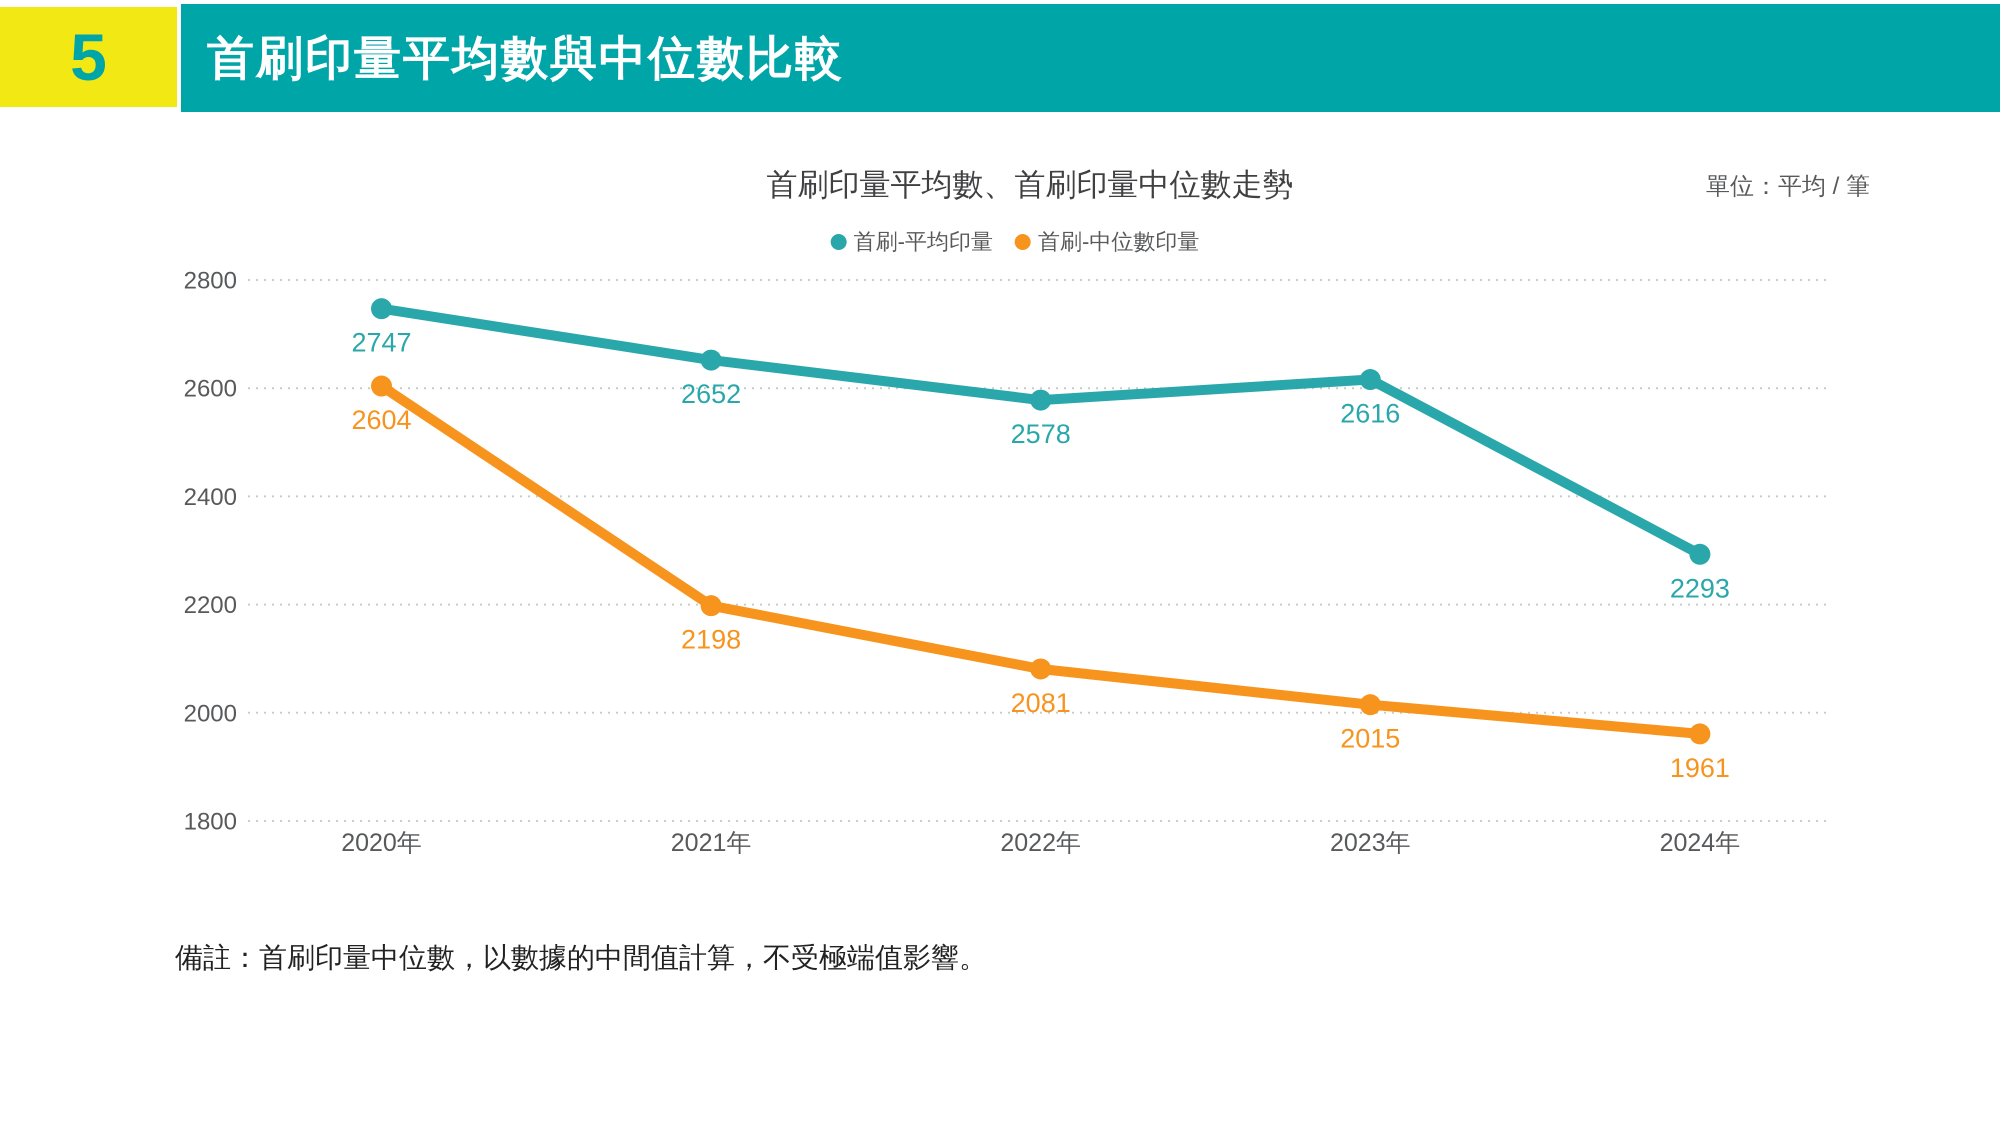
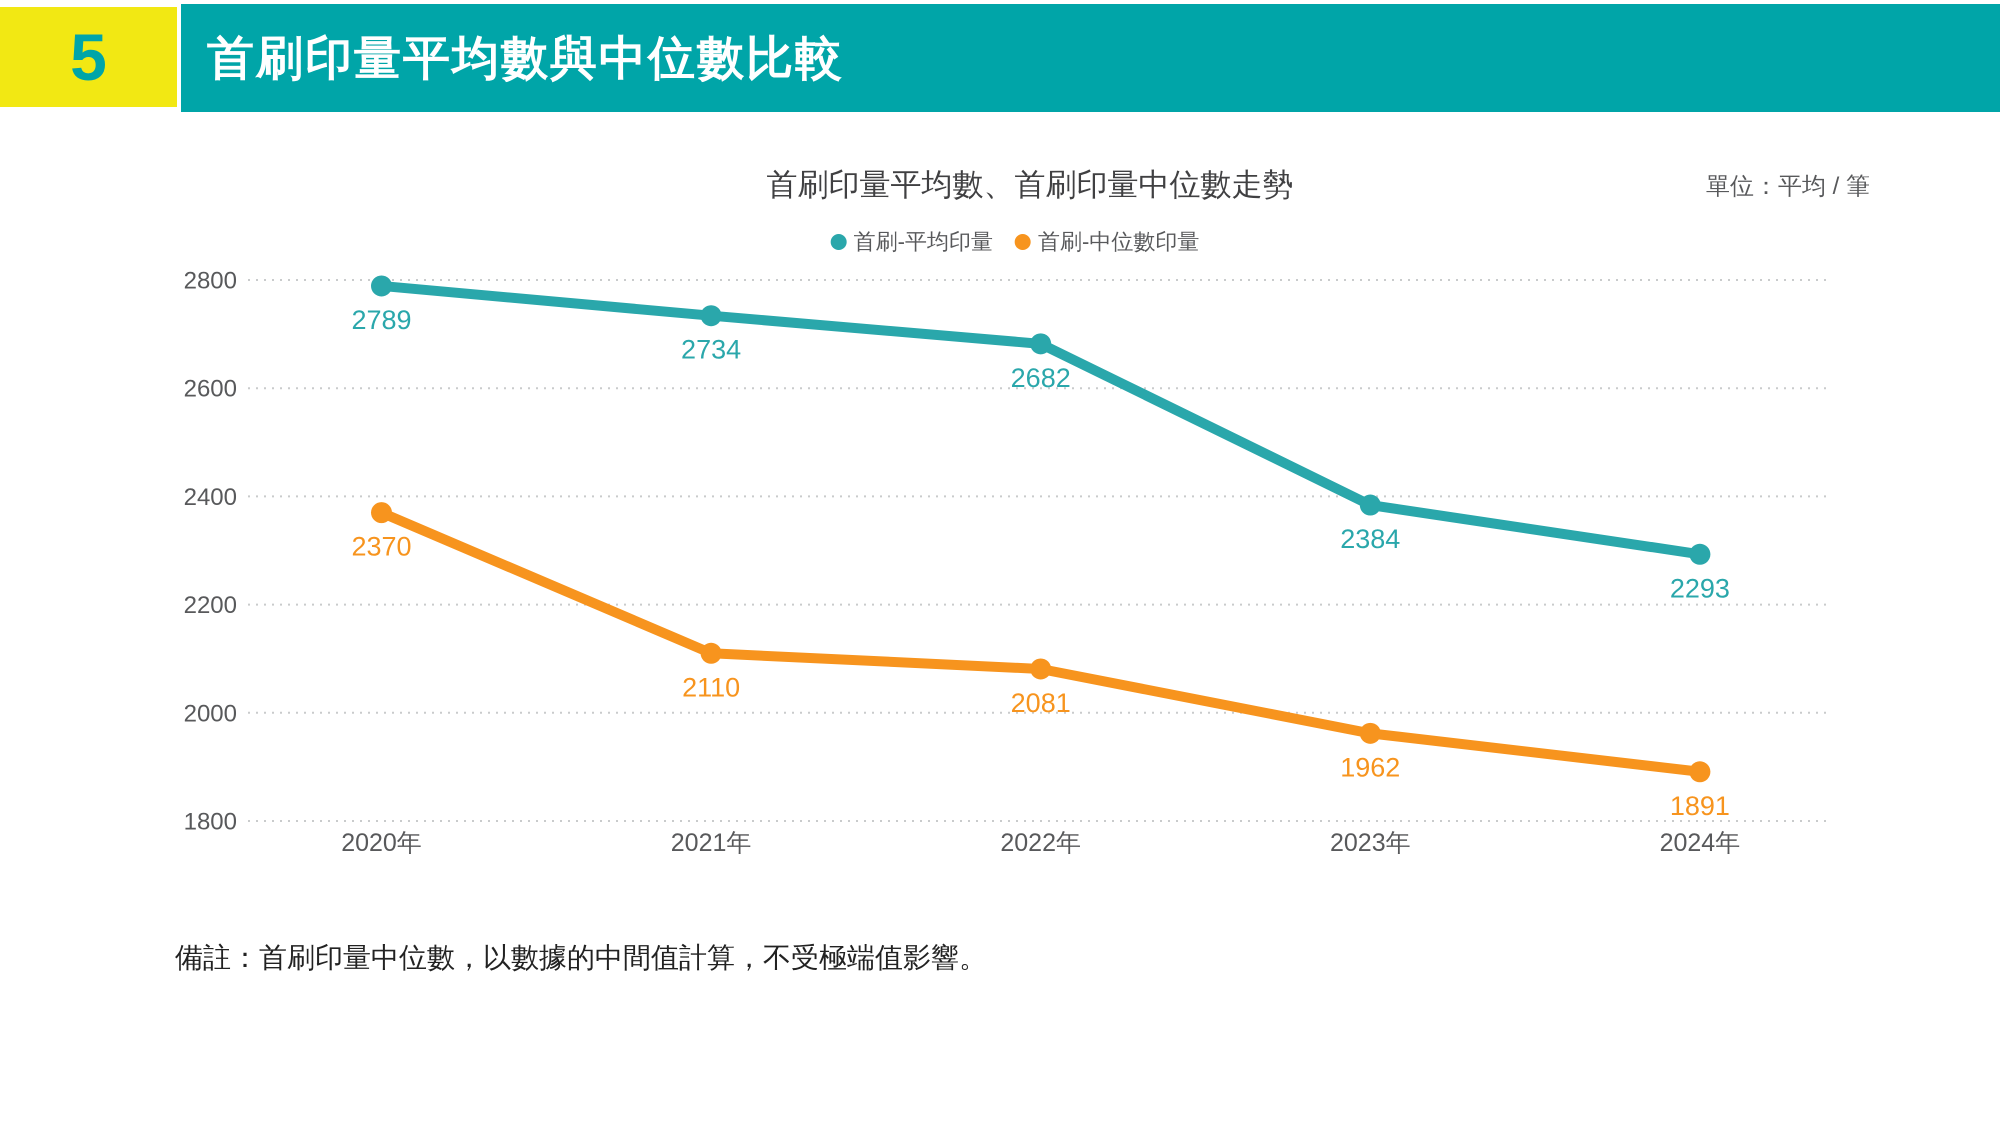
首刷-平均印量/2020年: 2747 -> 2789
首刷-中位數印量/2020年: 2604 -> 2370
首刷-平均印量/2021年: 2652 -> 2734
首刷-中位數印量/2021年: 2198 -> 2110
首刷-平均印量/2022年: 2578 -> 2682
首刷-平均印量/2023年: 2616 -> 2384
首刷-中位數印量/2023年: 2015 -> 1962
首刷-中位數印量/2024年: 1961 -> 1891
